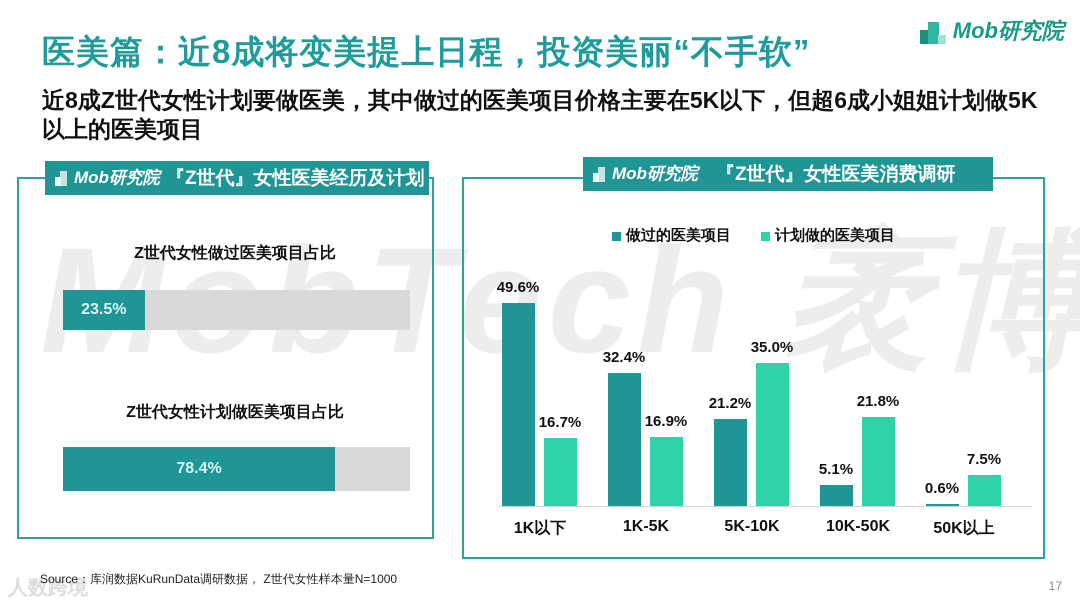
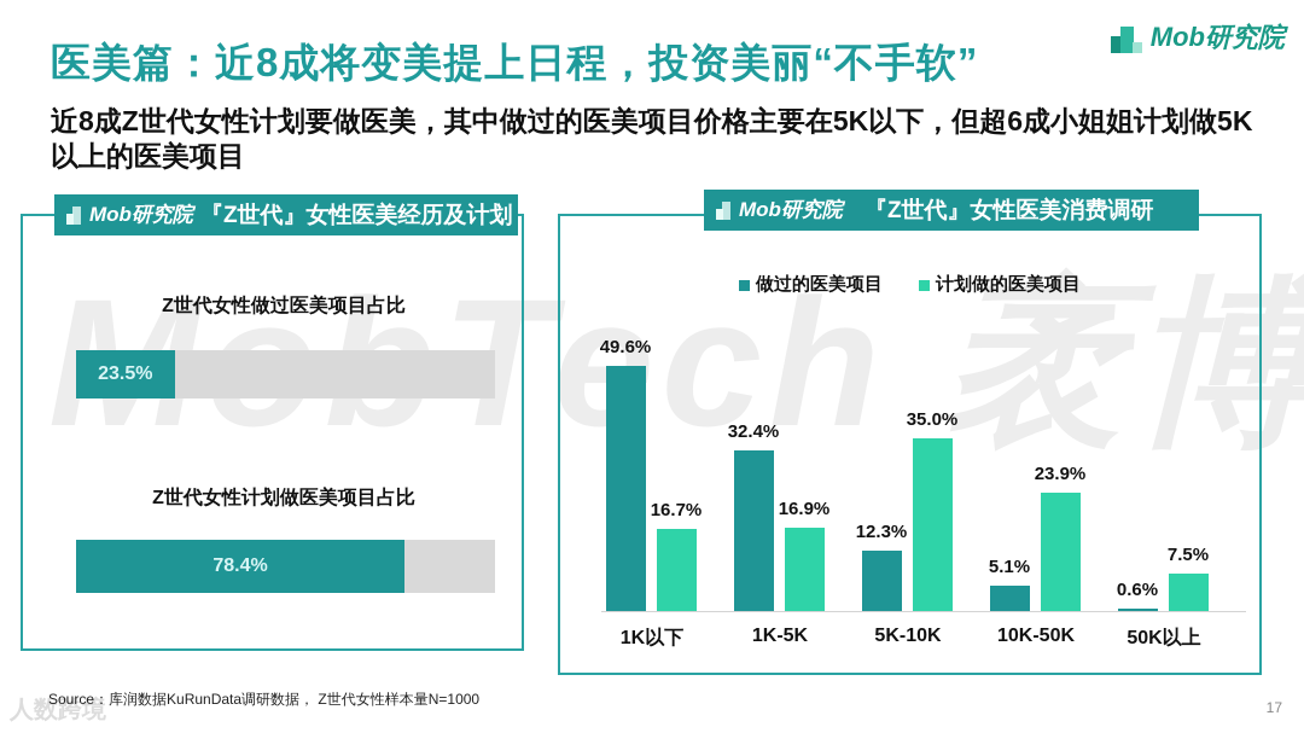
『Z世代』女性医美消费调研/做过的医美项目/5K-10K: 21.2% -> 12.3%
『Z世代』女性医美消费调研/计划做的医美项目/10K-50K: 21.8% -> 23.9%
